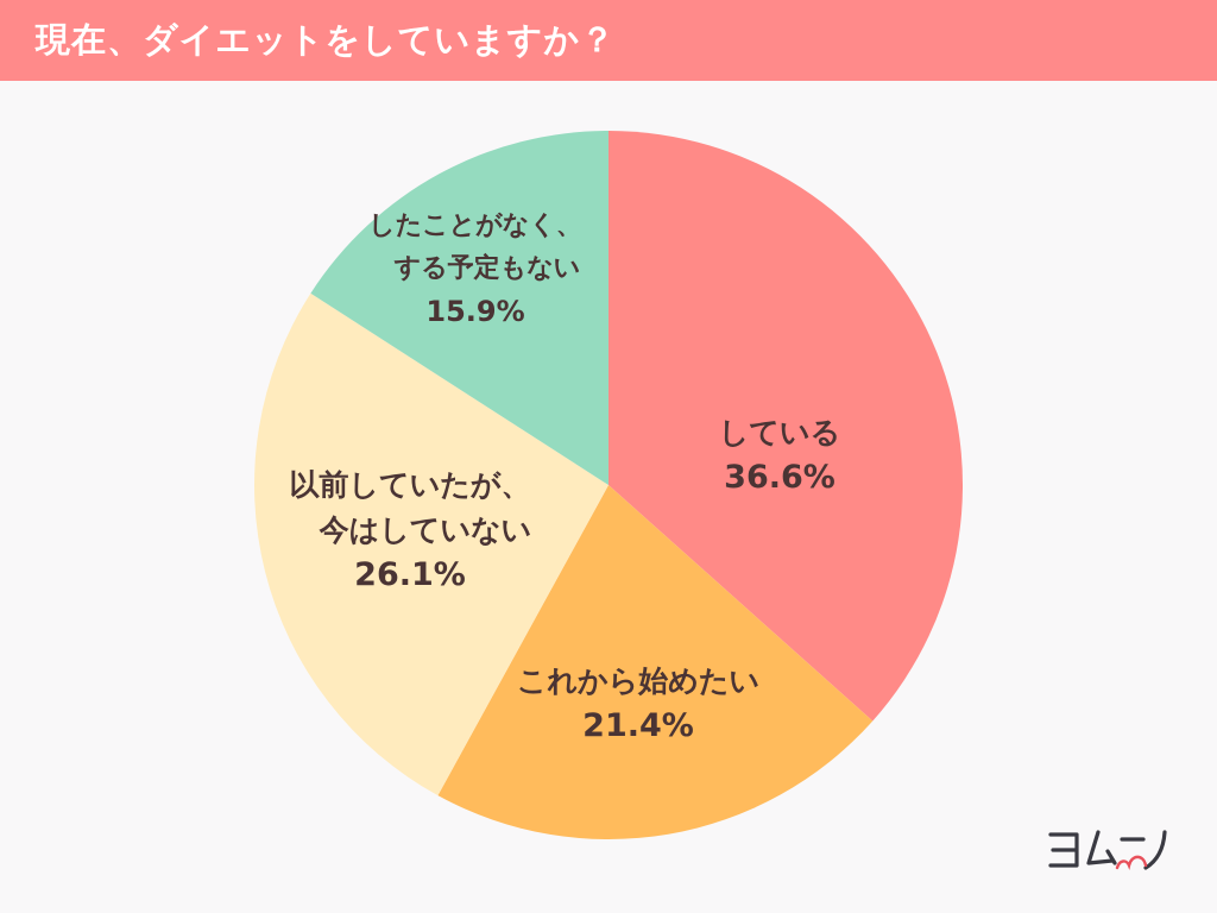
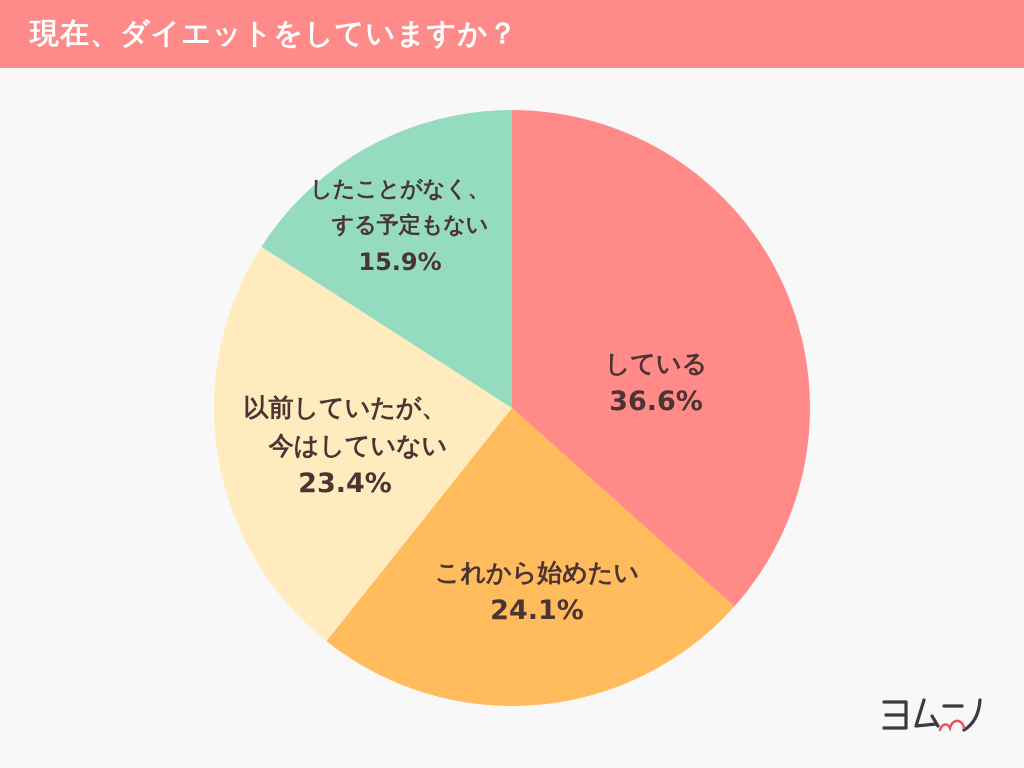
これから始めたい: 21.4% -> 24.1%
以前していたが、今はしていない: 26.1% -> 23.4%
